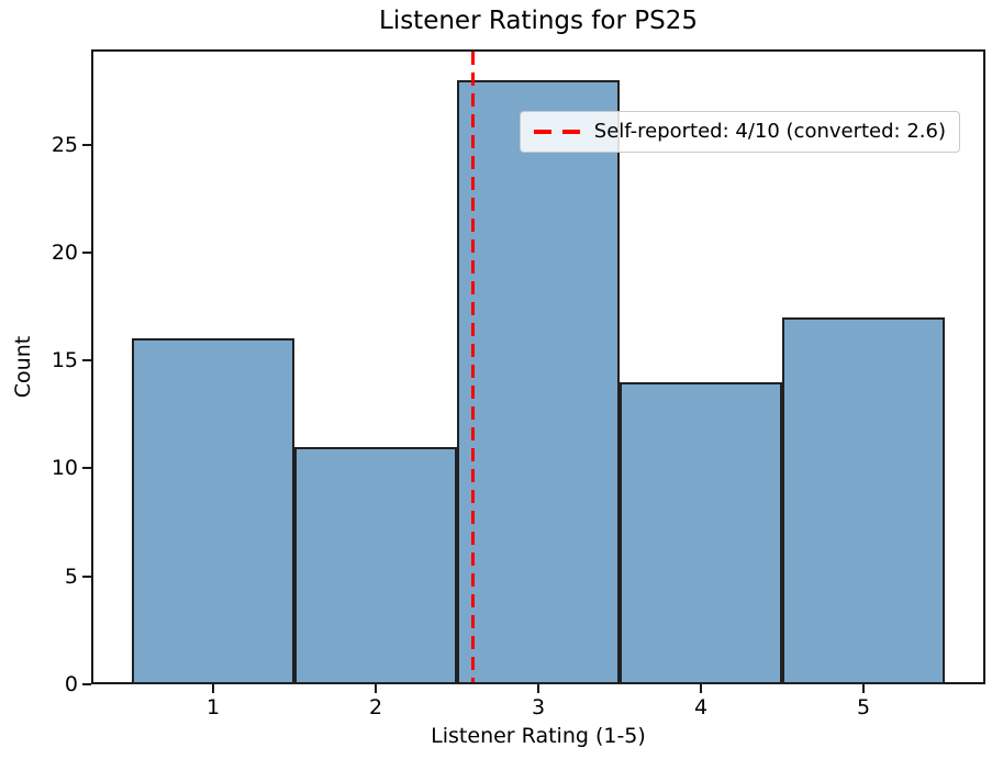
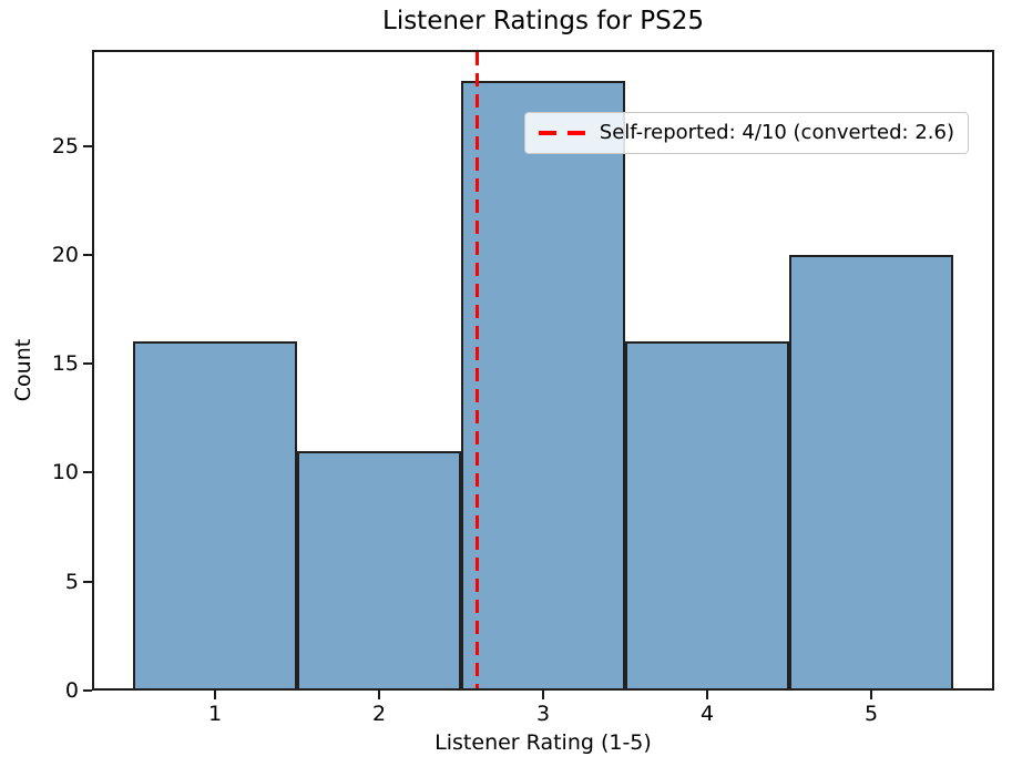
4: 14 -> 16
5: 17 -> 20
